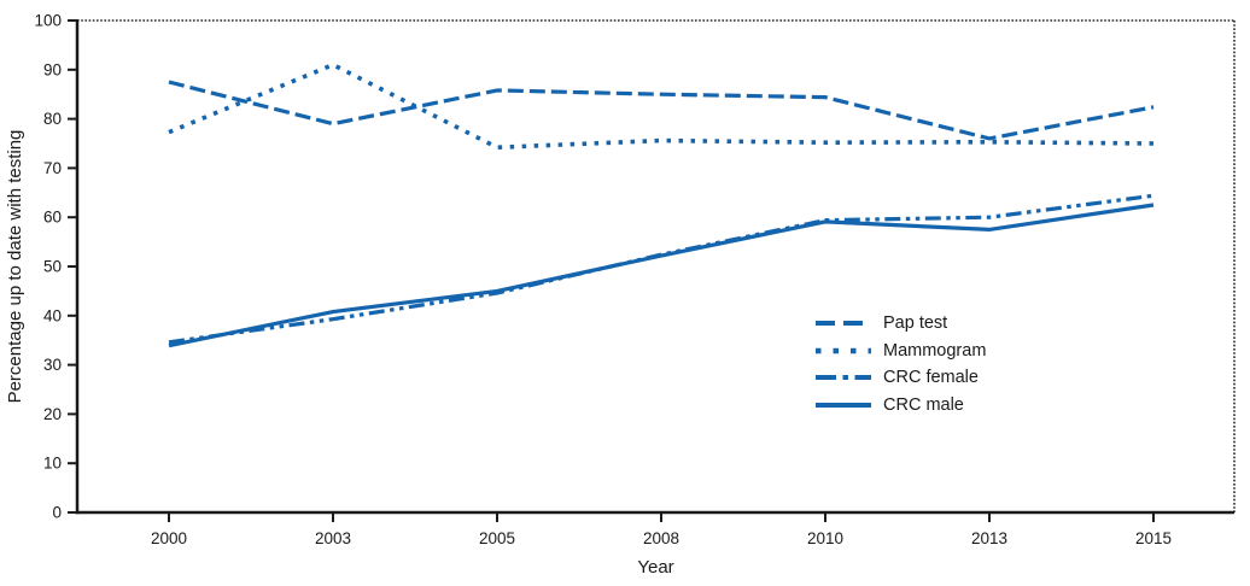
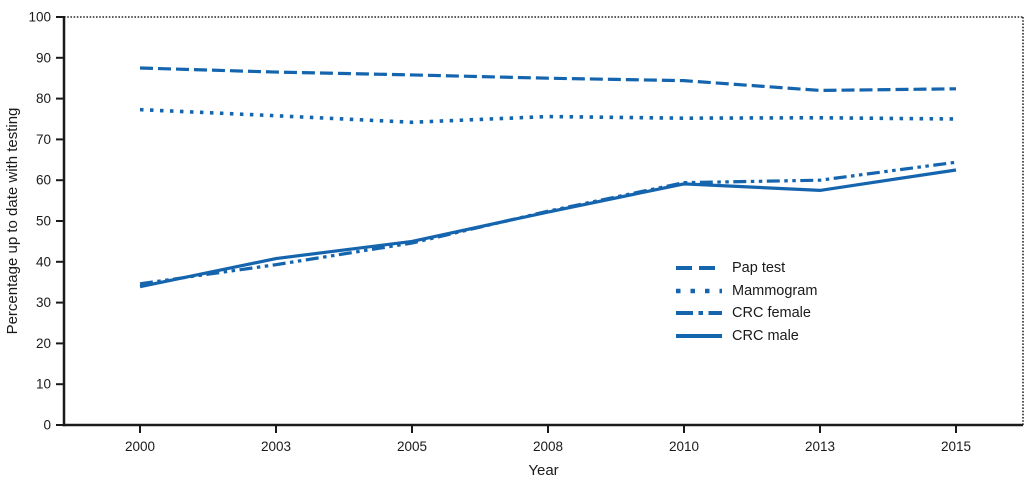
Pap test/2003: 79 -> 86
Mammogram/2003: 91 -> 76
Pap test/2013: 76 -> 82
